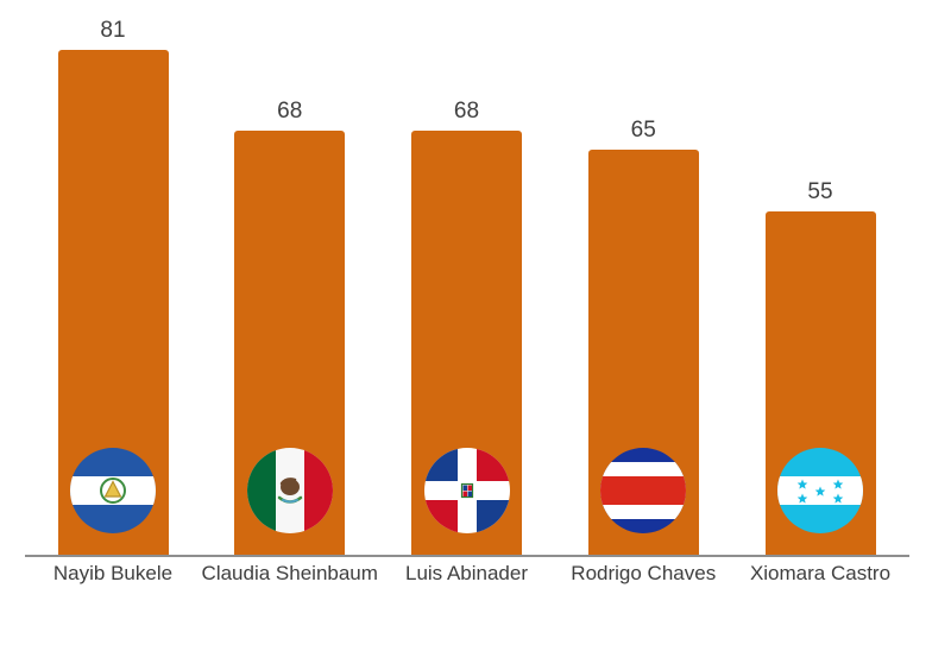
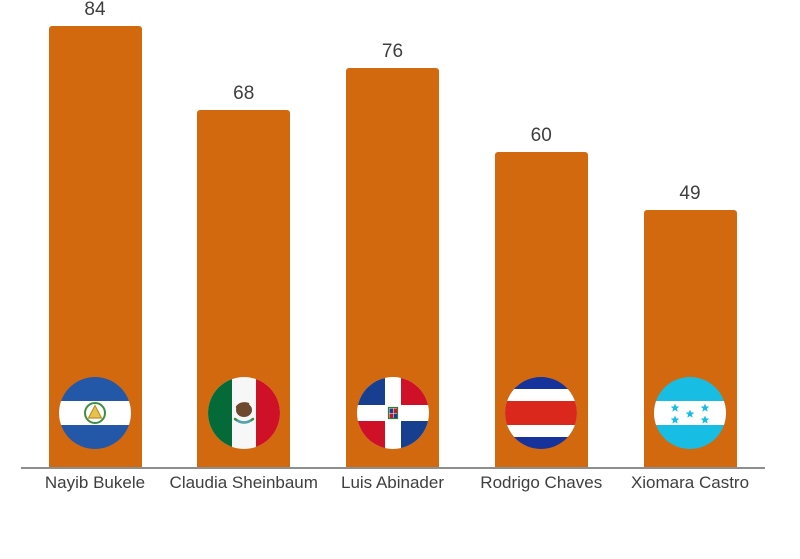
Nayib Bukele: 81 -> 84
Luis Abinader: 68 -> 76
Rodrigo Chaves: 65 -> 60
Xiomara Castro: 55 -> 49
